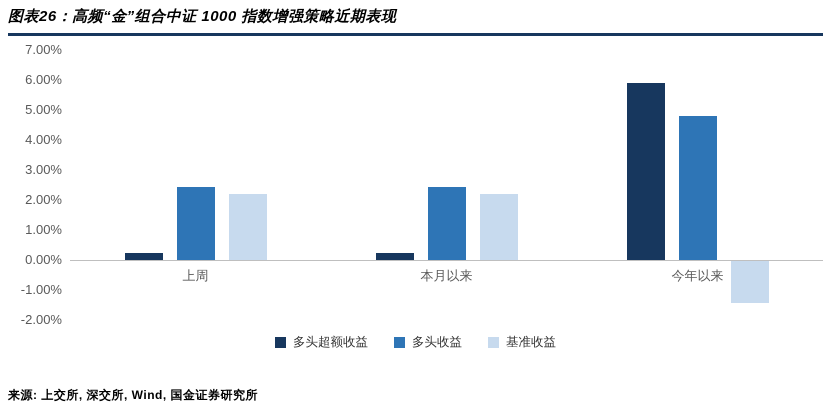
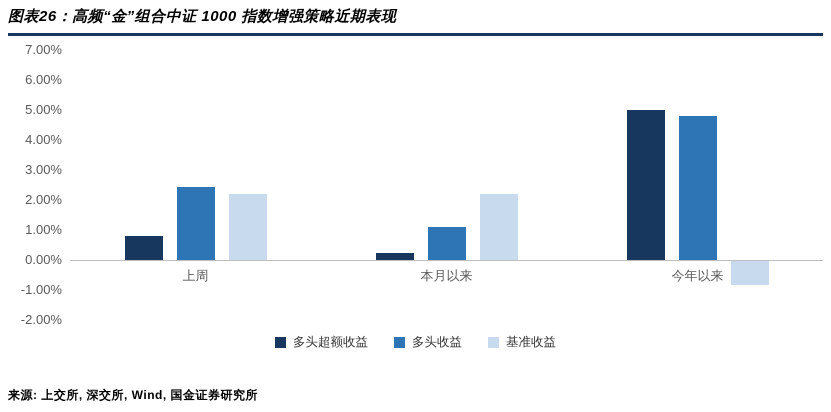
多头超额收益/上周: 0.2% -> 0.8%
多头收益/本月以来: 2.5% -> 1.1%
多头超额收益/今年以来: 5.9% -> 5.0%
基准收益/今年以来: -1.4% -> -0.8%
